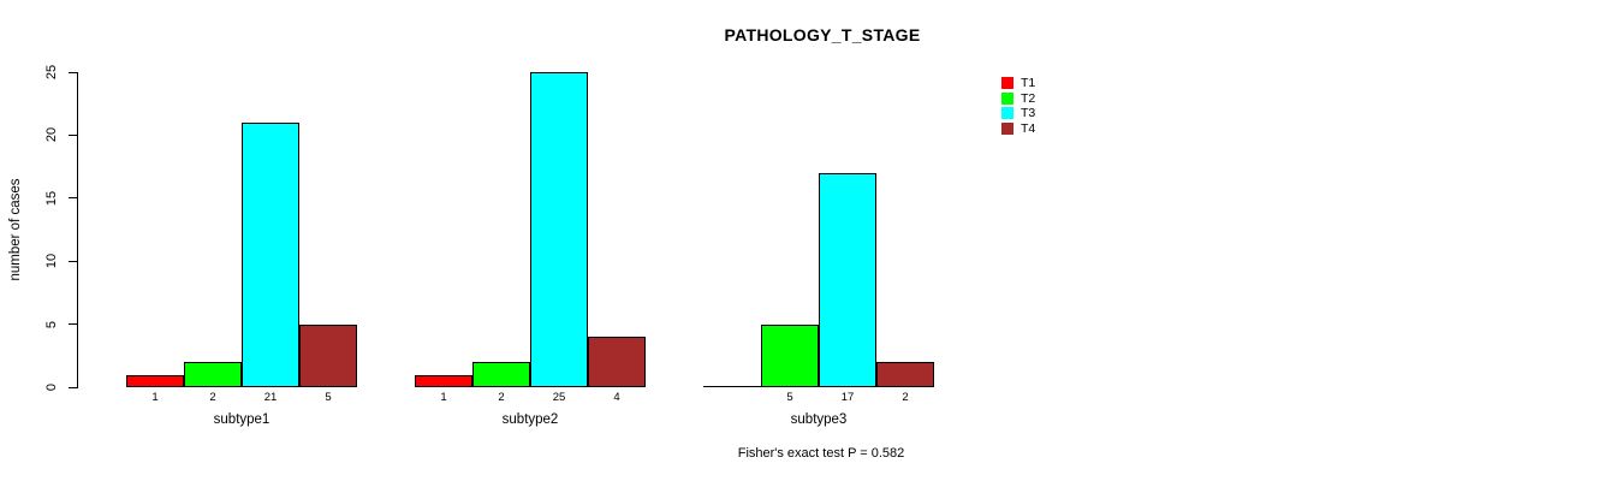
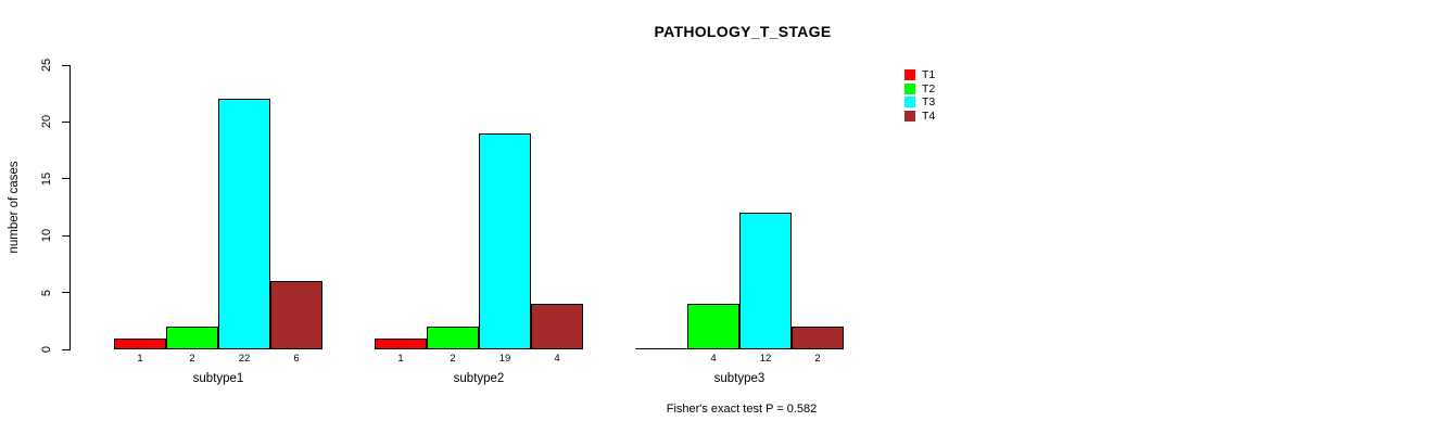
T3/subtype1: 21 -> 22
T4/subtype1: 5 -> 6
T3/subtype2: 25 -> 19
T2/subtype3: 5 -> 4
T3/subtype3: 17 -> 12
